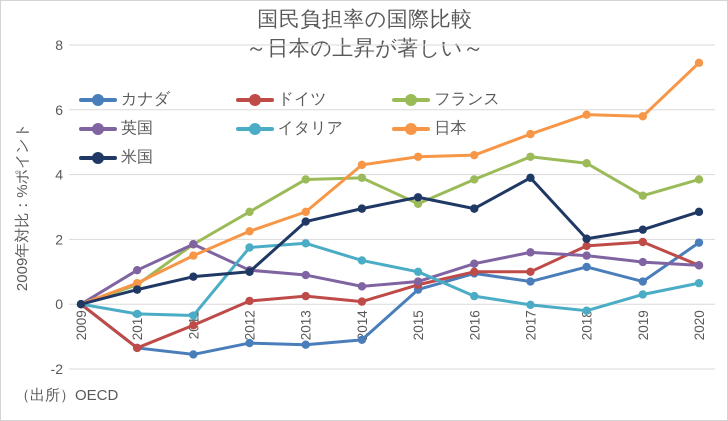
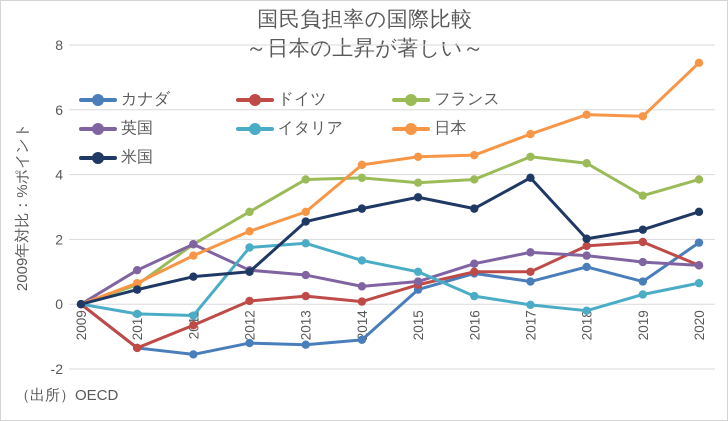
フランス/2015: 3.1 -> 3.8
